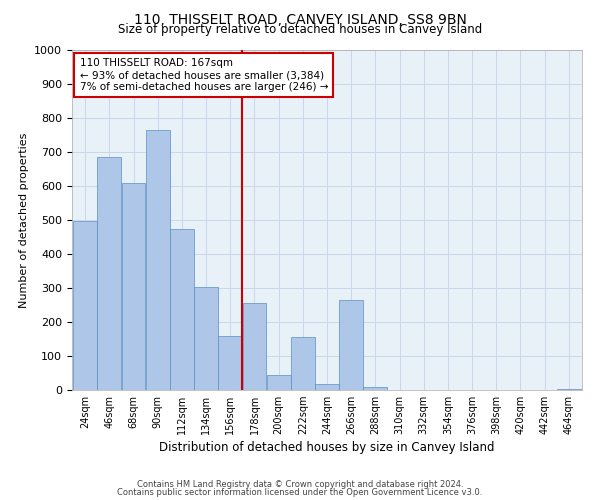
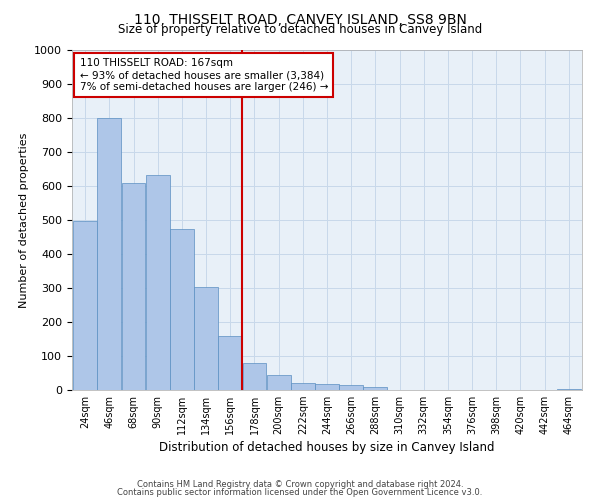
46sqm: 685 -> 800
90sqm: 765 -> 632
178sqm: 255 -> 80
222sqm: 155 -> 22
266sqm: 265 -> 16
